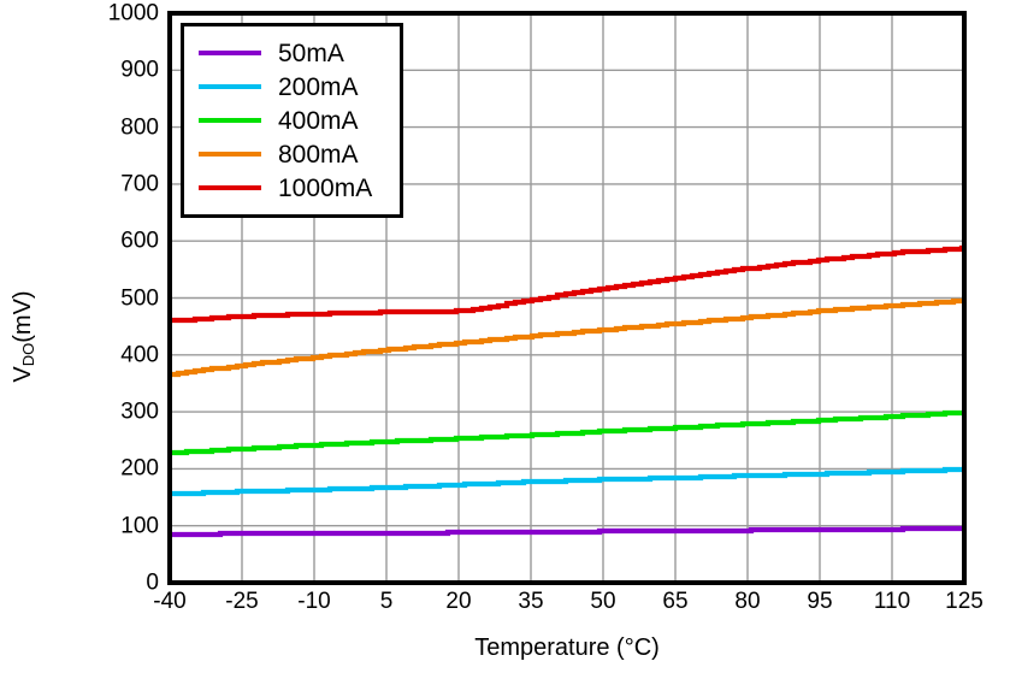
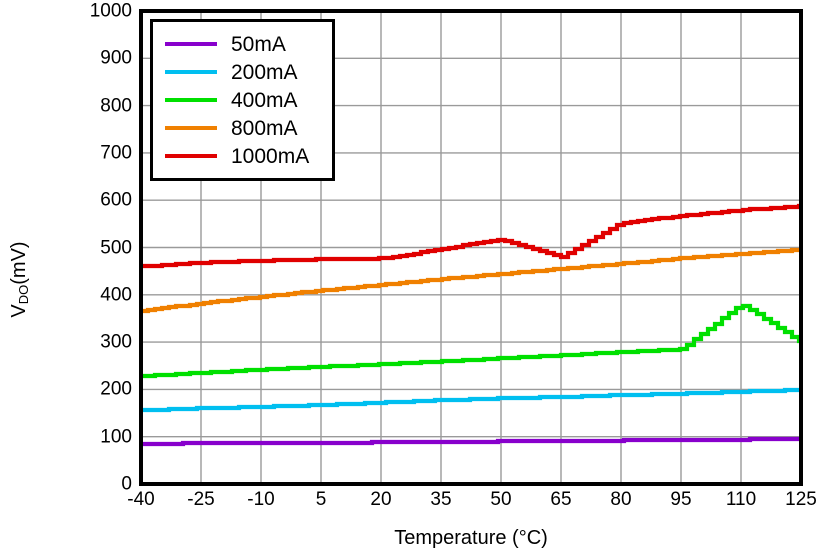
1000mA/65: 540 -> 480
400mA/110: 290 -> 380
